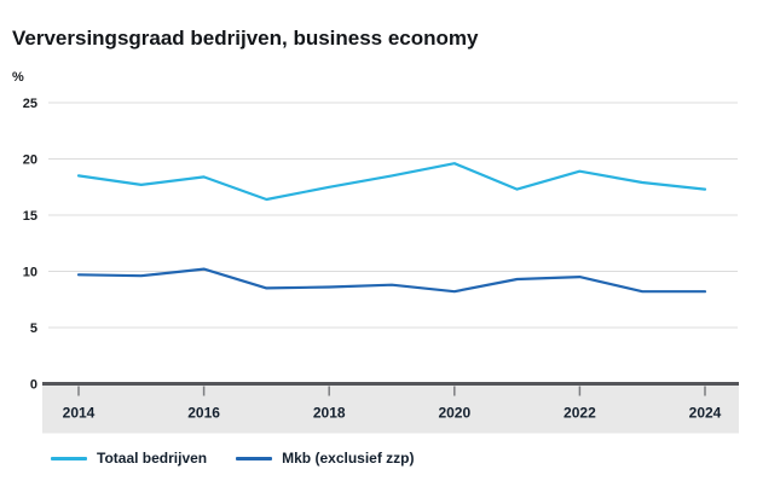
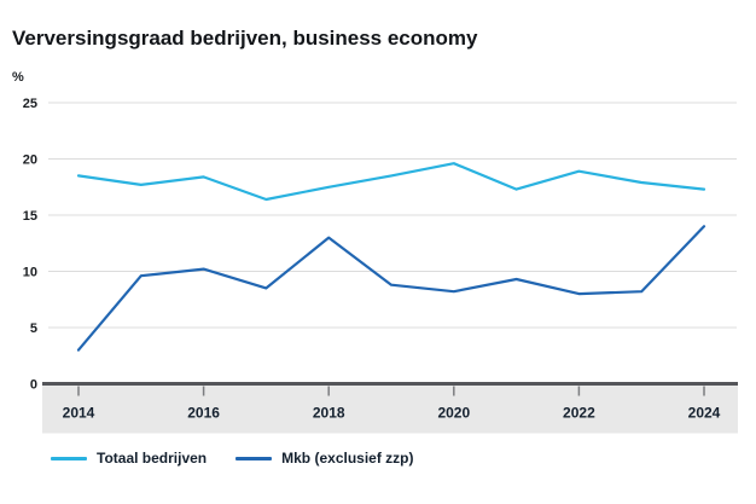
Mkb (exclusief zzp)/2014: 10 -> 3
Mkb (exclusief zzp)/2018: 9 -> 13
Mkb (exclusief zzp)/2022: 10 -> 8
Mkb (exclusief zzp)/2024: 8 -> 14
